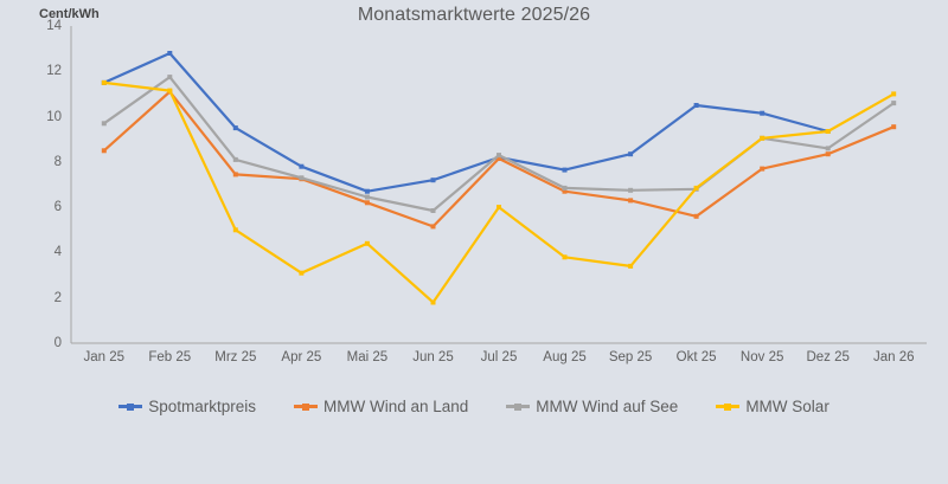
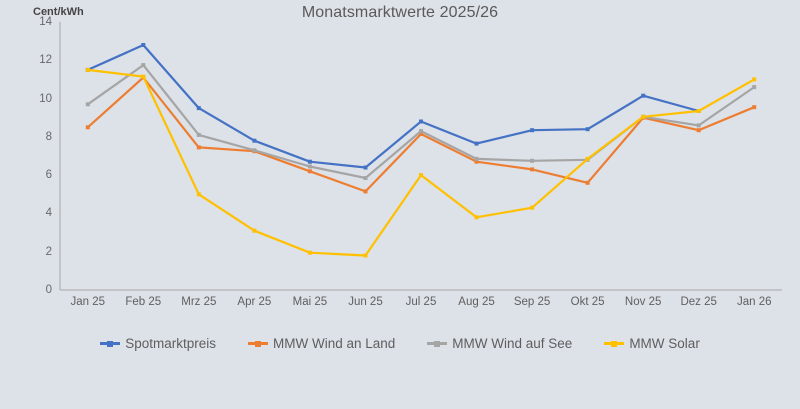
MMW Solar/Mai 25: 4.4 -> 1.9
Spotmarktpreis/Jun 25: 7.2 -> 6.4
Spotmarktpreis/Jul 25: 8.2 -> 8.8
MMW Solar/Sep 25: 3.4 -> 4.3
Spotmarktpreis/Okt 25: 10.5 -> 8.4
MMW Wind an Land/Nov 25: 7.7 -> 9.0
